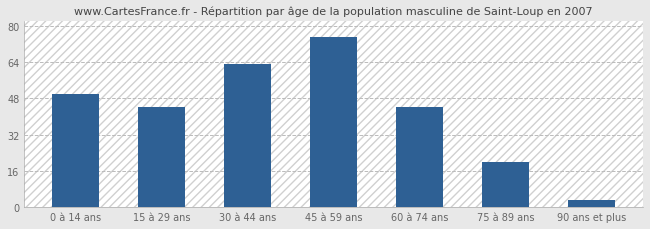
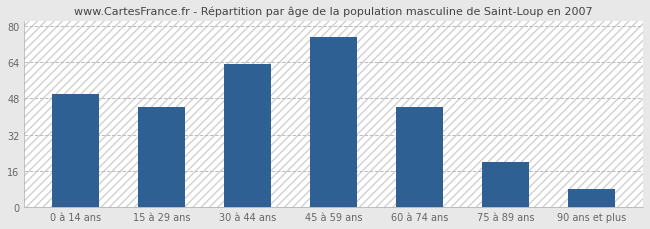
90 ans et plus: 3 -> 8
